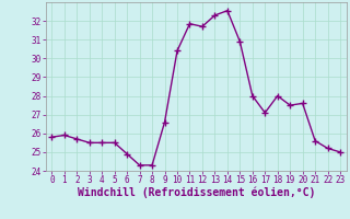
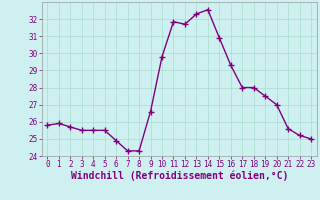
10: 30.4 -> 29.8
16: 28.0 -> 29.3
17: 27.1 -> 28.0
20: 27.6 -> 27.0
